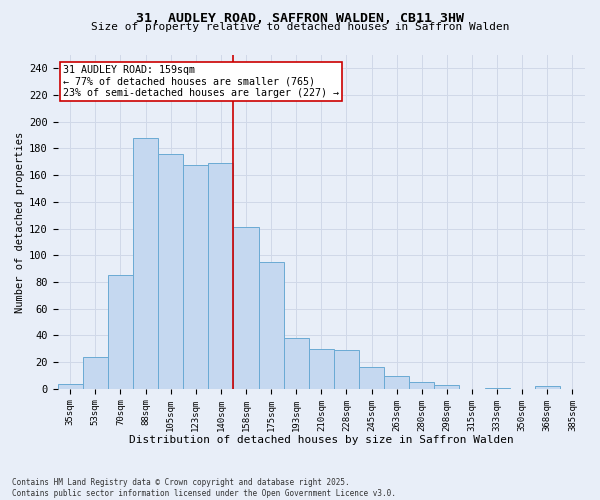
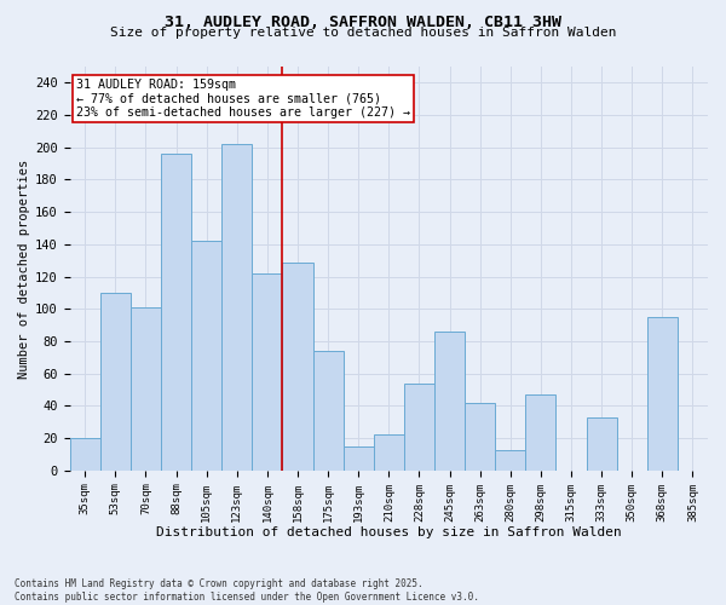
35sqm: 4 -> 20
53sqm: 24 -> 110
70sqm: 85 -> 101
88sqm: 188 -> 196
105sqm: 176 -> 142
123sqm: 168 -> 202
140sqm: 169 -> 122
158sqm: 121 -> 129
175sqm: 95 -> 74
193sqm: 38 -> 15
210sqm: 30 -> 22
228sqm: 29 -> 54
245sqm: 16 -> 86
263sqm: 10 -> 42
280sqm: 5 -> 13
298sqm: 3 -> 47
333sqm: 1 -> 33
368sqm: 2 -> 95
